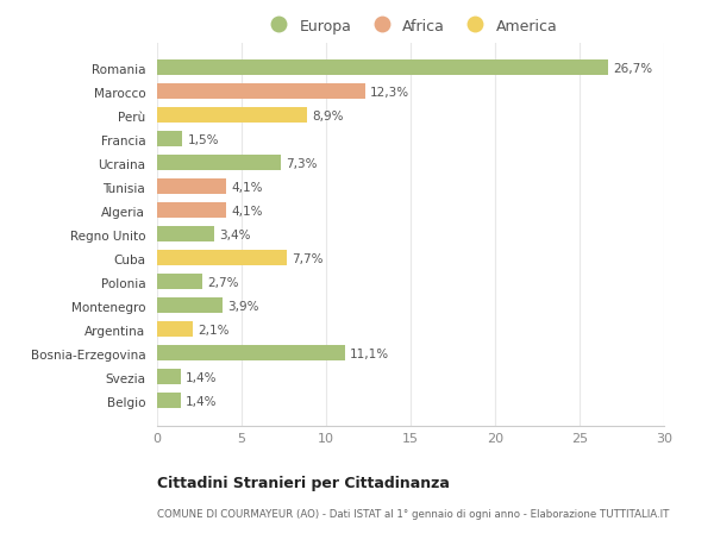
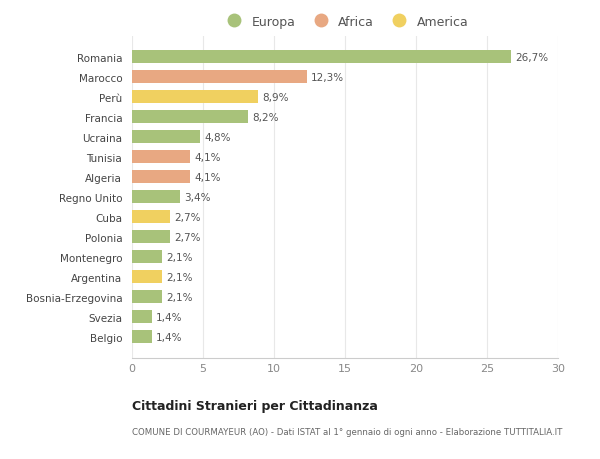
Francia: 1,5% -> 8,2%
Ucraina: 7,3% -> 4,8%
Cuba: 7,7% -> 2,7%
Montenegro: 3,9% -> 2,1%
Bosnia-Erzegovina: 11,1% -> 2,1%
